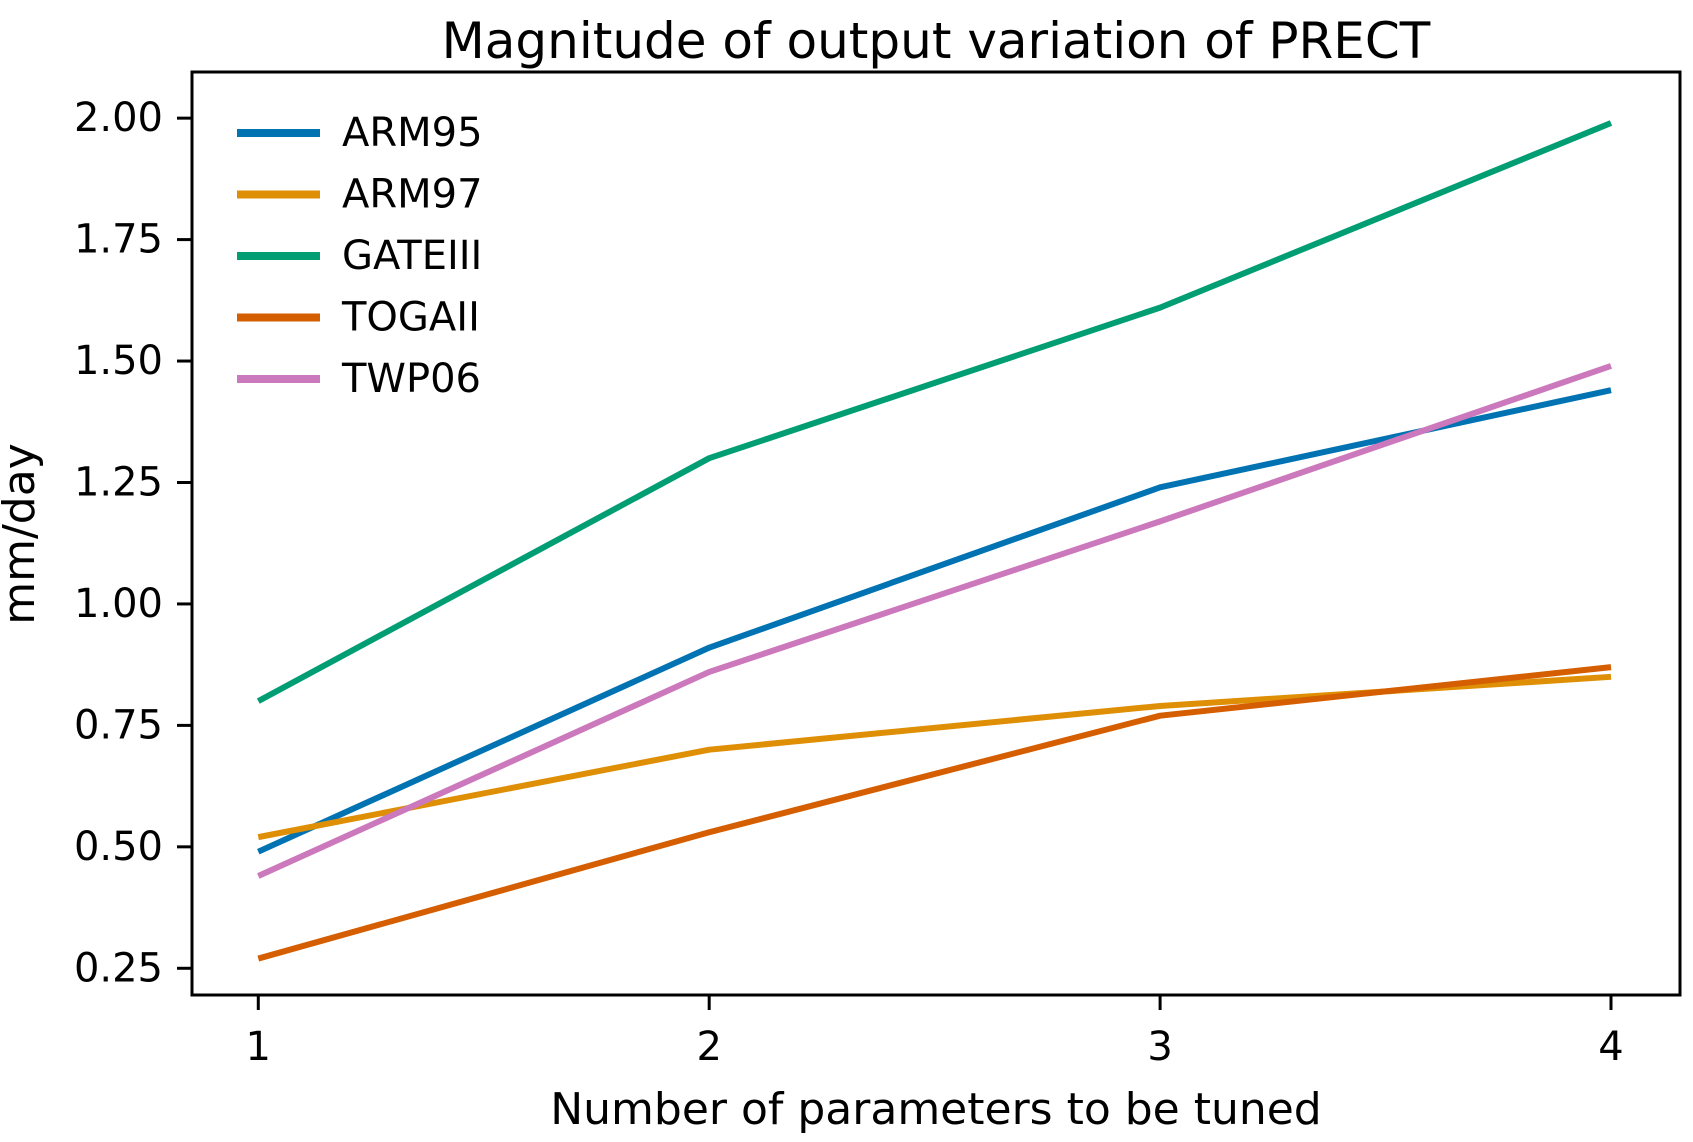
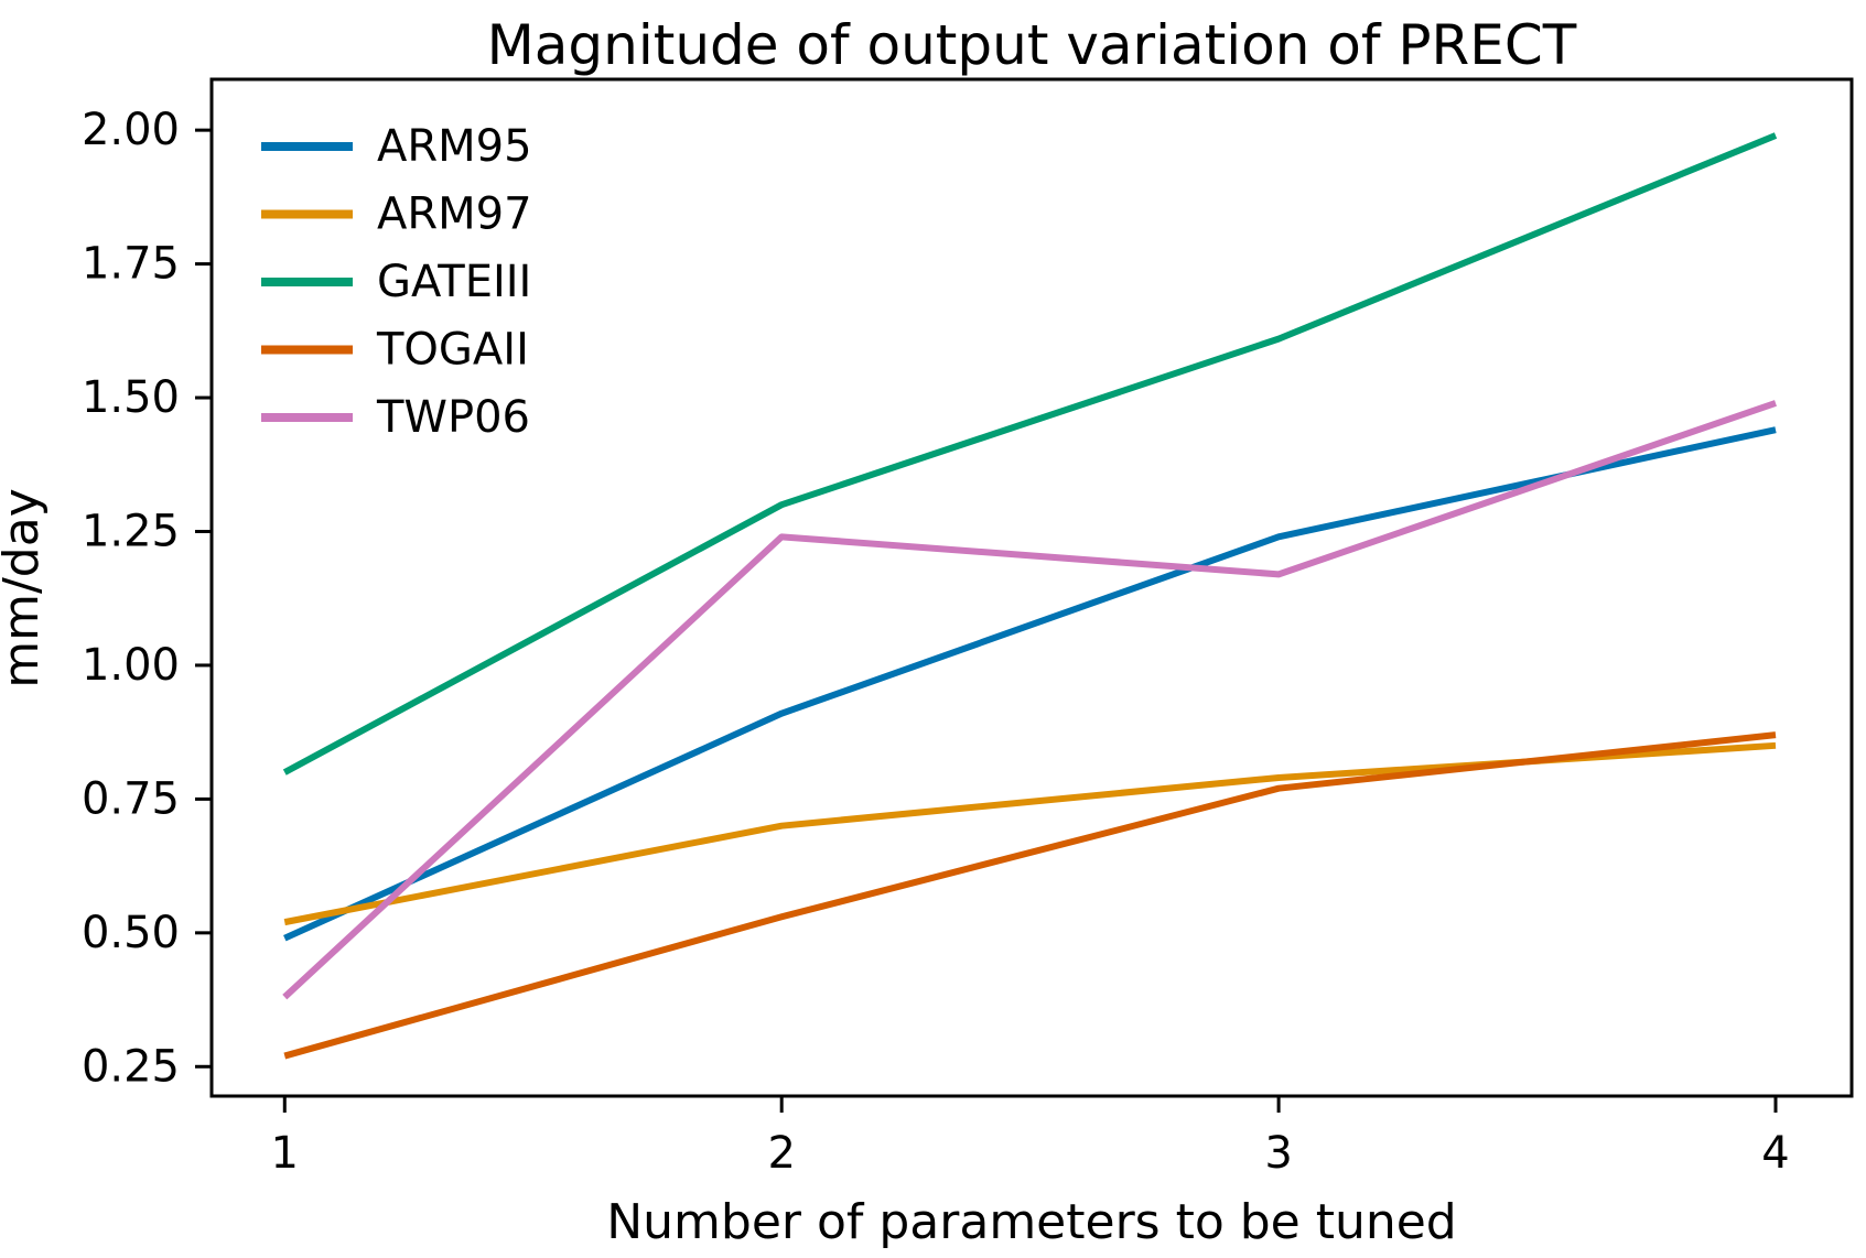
TWP06/1: 0.44 -> 0.38
TWP06/2: 0.86 -> 1.24
